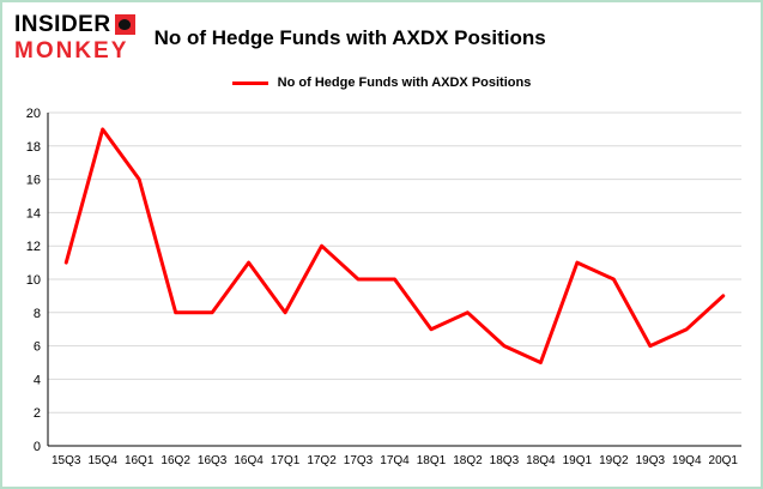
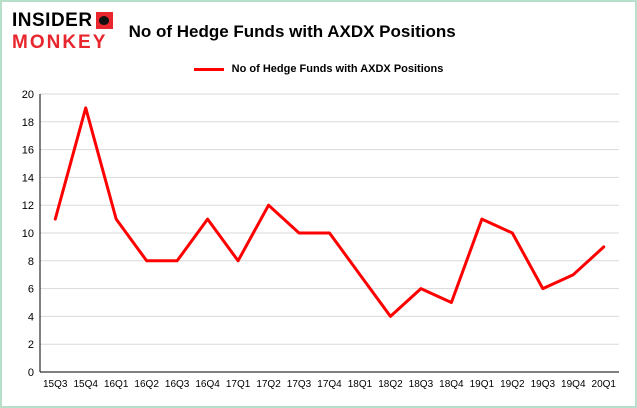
16Q1: 16 -> 11
18Q2: 8 -> 4
